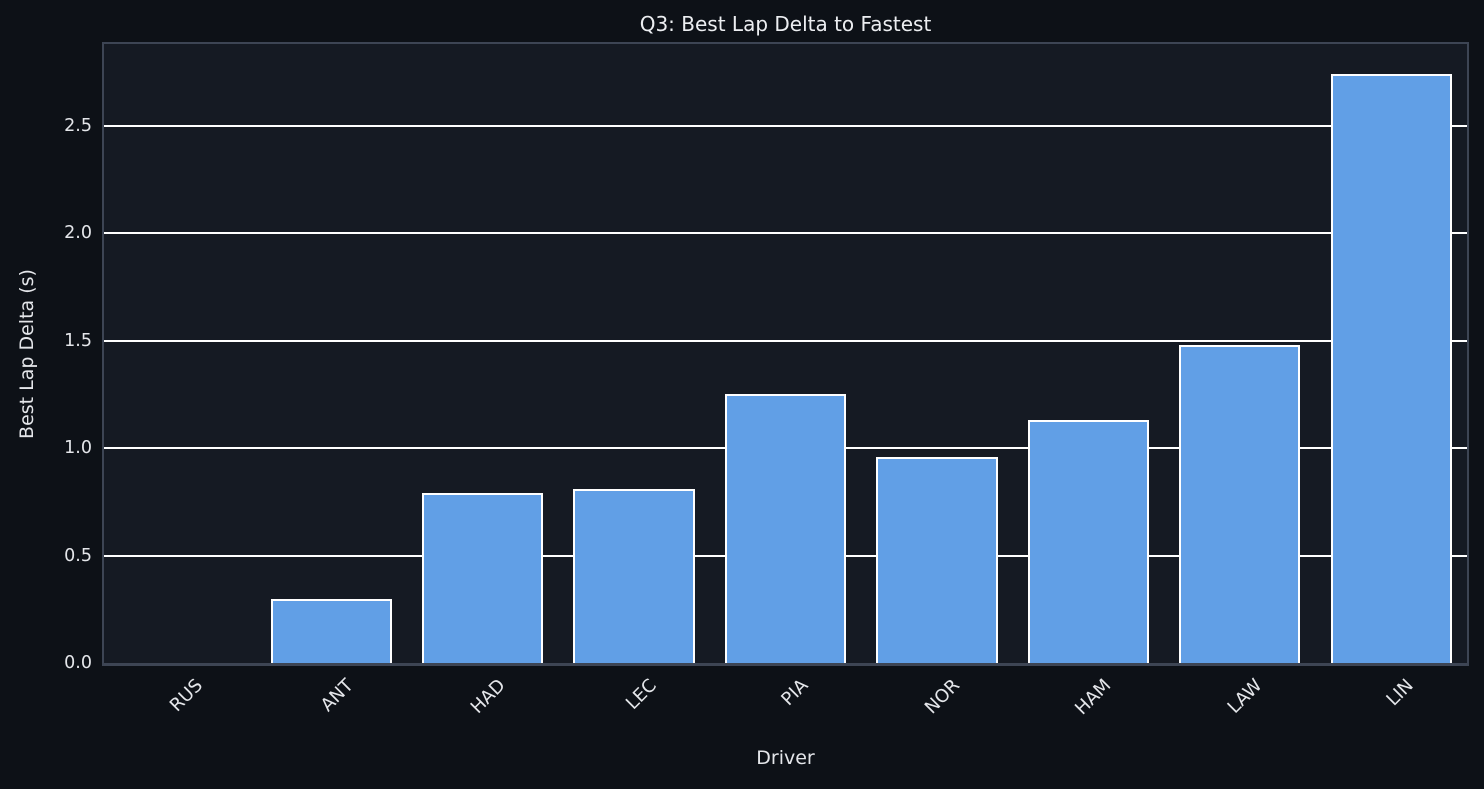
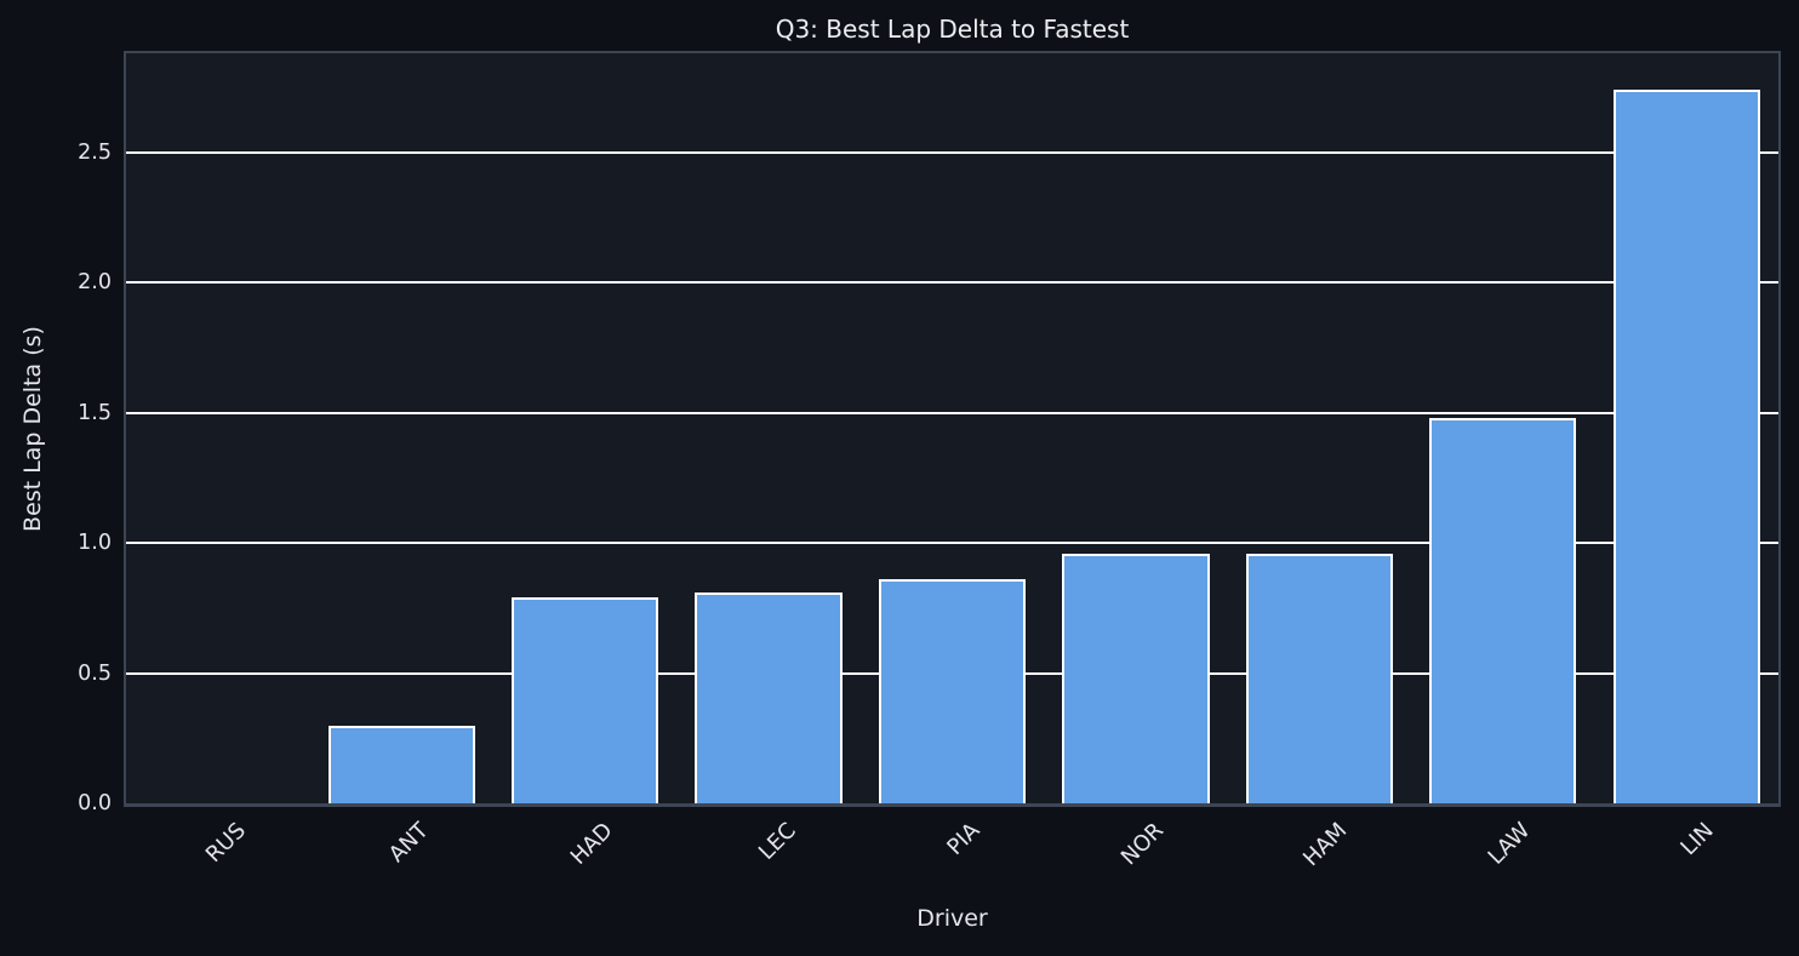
PIA: 1.25 -> 0.86
HAM: 1.13 -> 0.96
